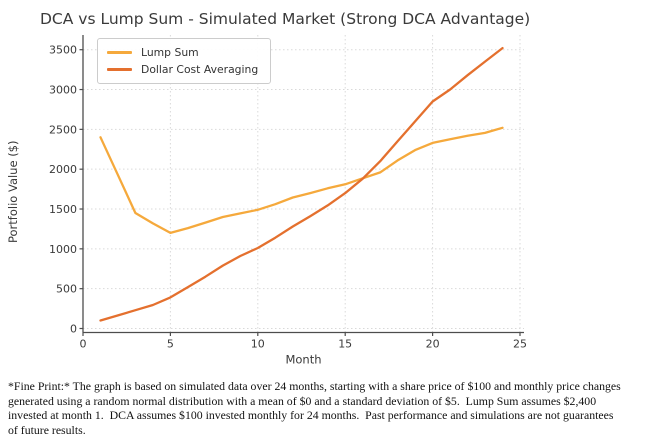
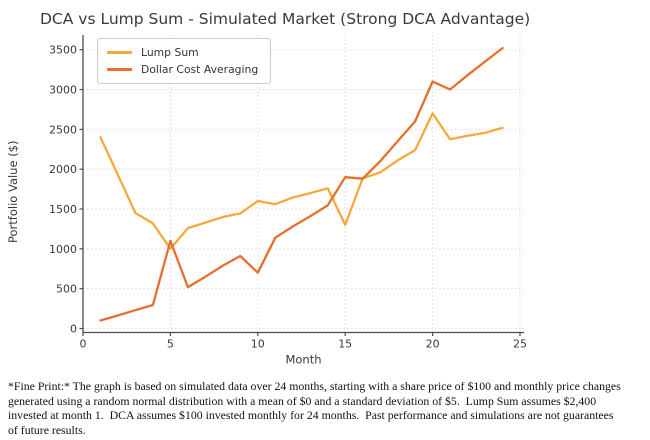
Lump Sum/5: 1200 -> 1000
Dollar Cost Averaging/5: 400 -> 1100
Lump Sum/10: 1500 -> 1600
Dollar Cost Averaging/10: 1000 -> 700
Lump Sum/15: 1800 -> 1300
Dollar Cost Averaging/15: 1700 -> 1900
Lump Sum/20: 2300 -> 2700
Dollar Cost Averaging/20: 2800 -> 3100
